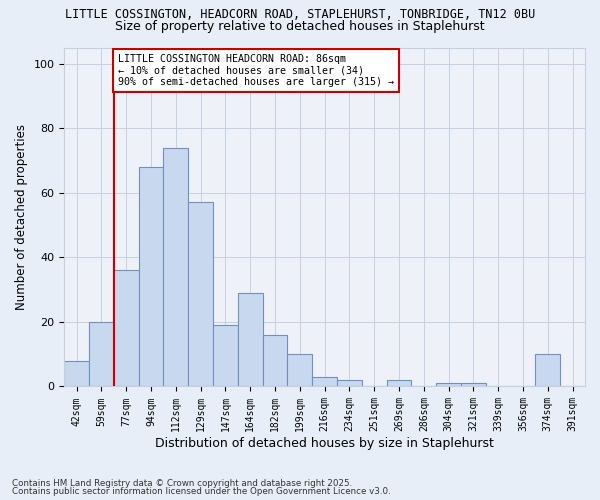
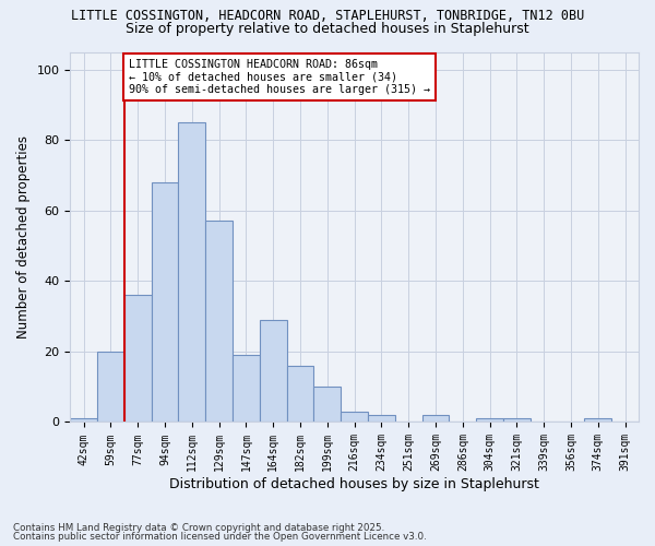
42sqm: 8 -> 1
112sqm: 74 -> 85
374sqm: 10 -> 1
